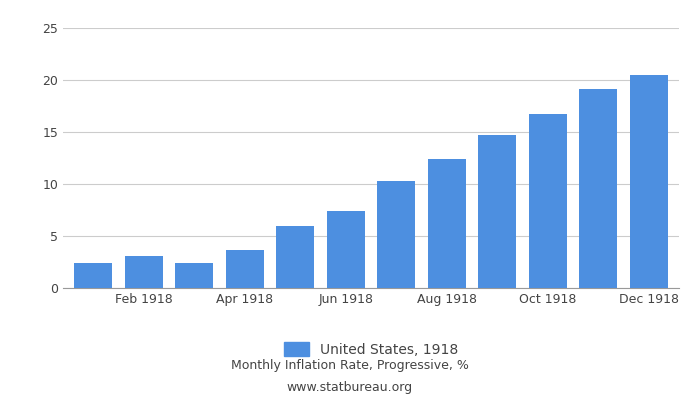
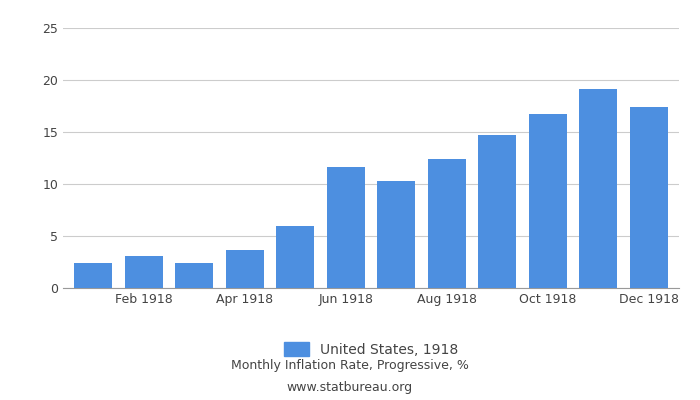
Jun 1918: 7.4 -> 11.6
Dec 1918: 20.5 -> 17.4
